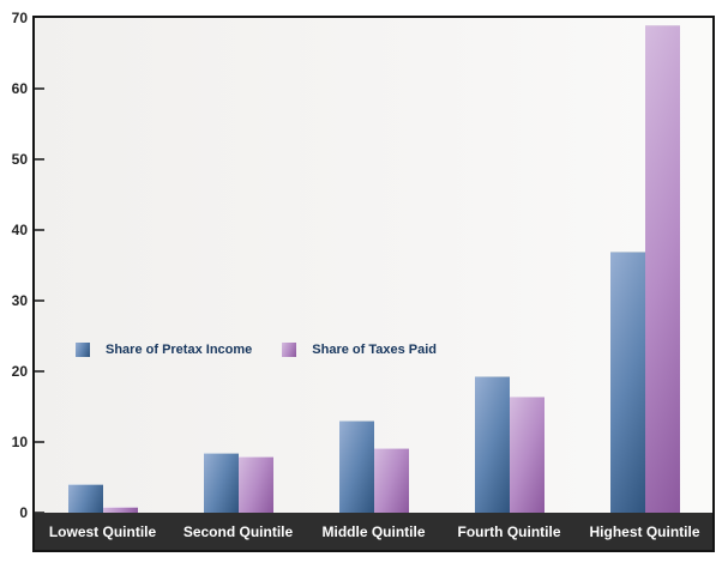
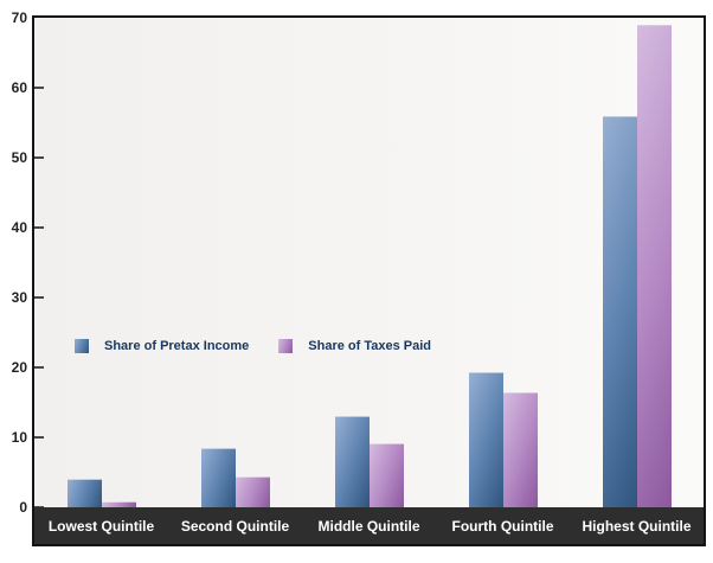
Share of Taxes Paid/Second Quintile: 8 -> 4
Share of Pretax Income/Highest Quintile: 37 -> 56
